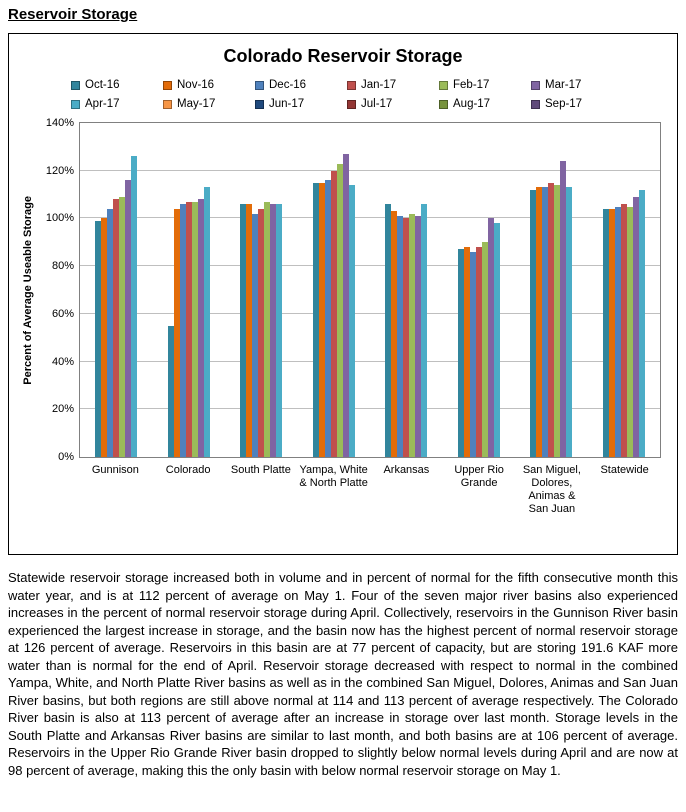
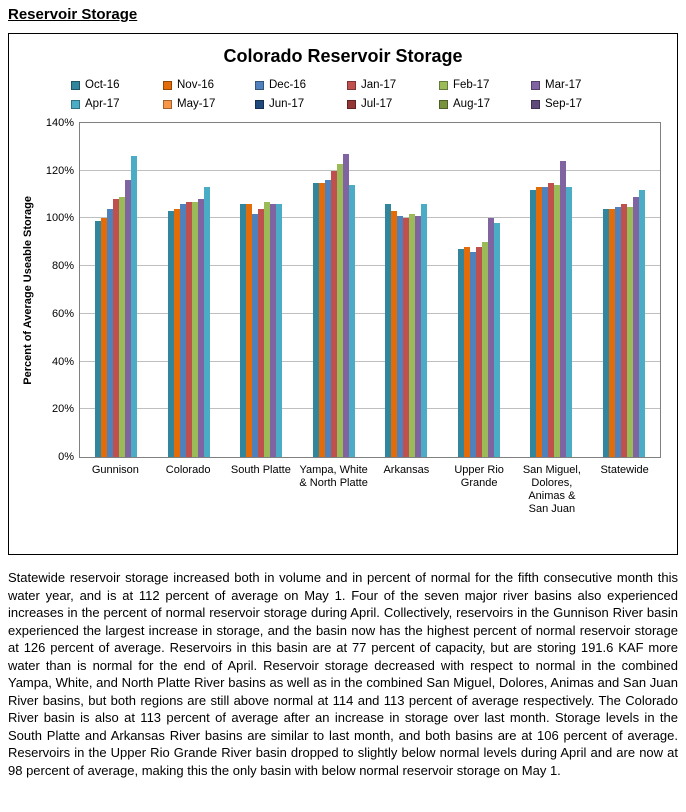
Oct-16/Colorado: 55% -> 103%
